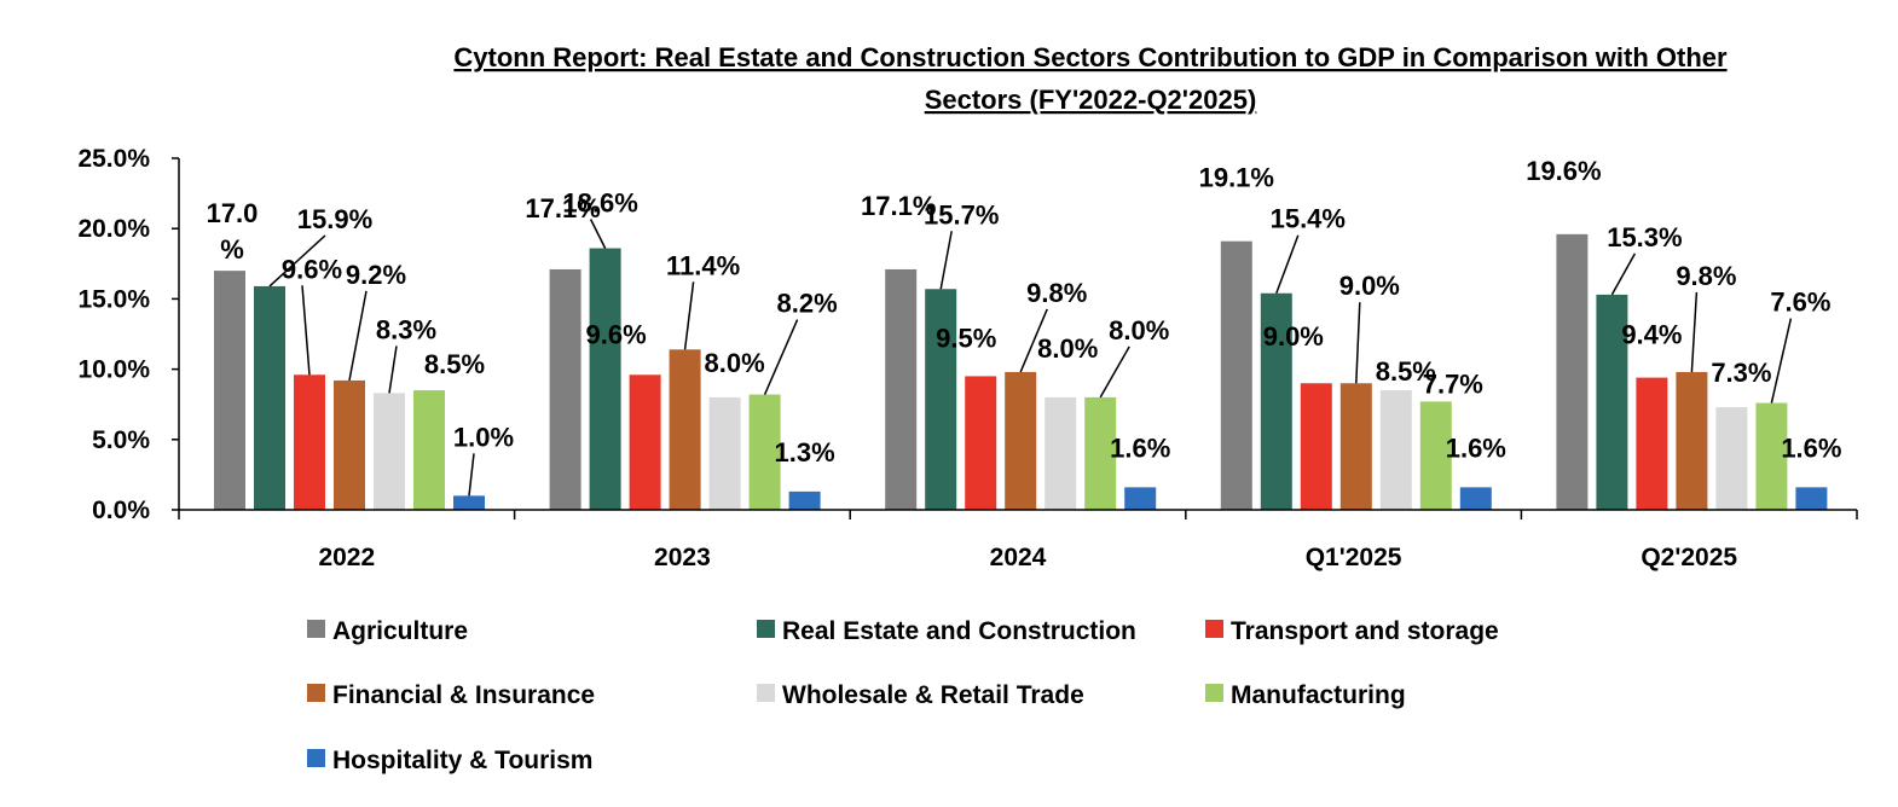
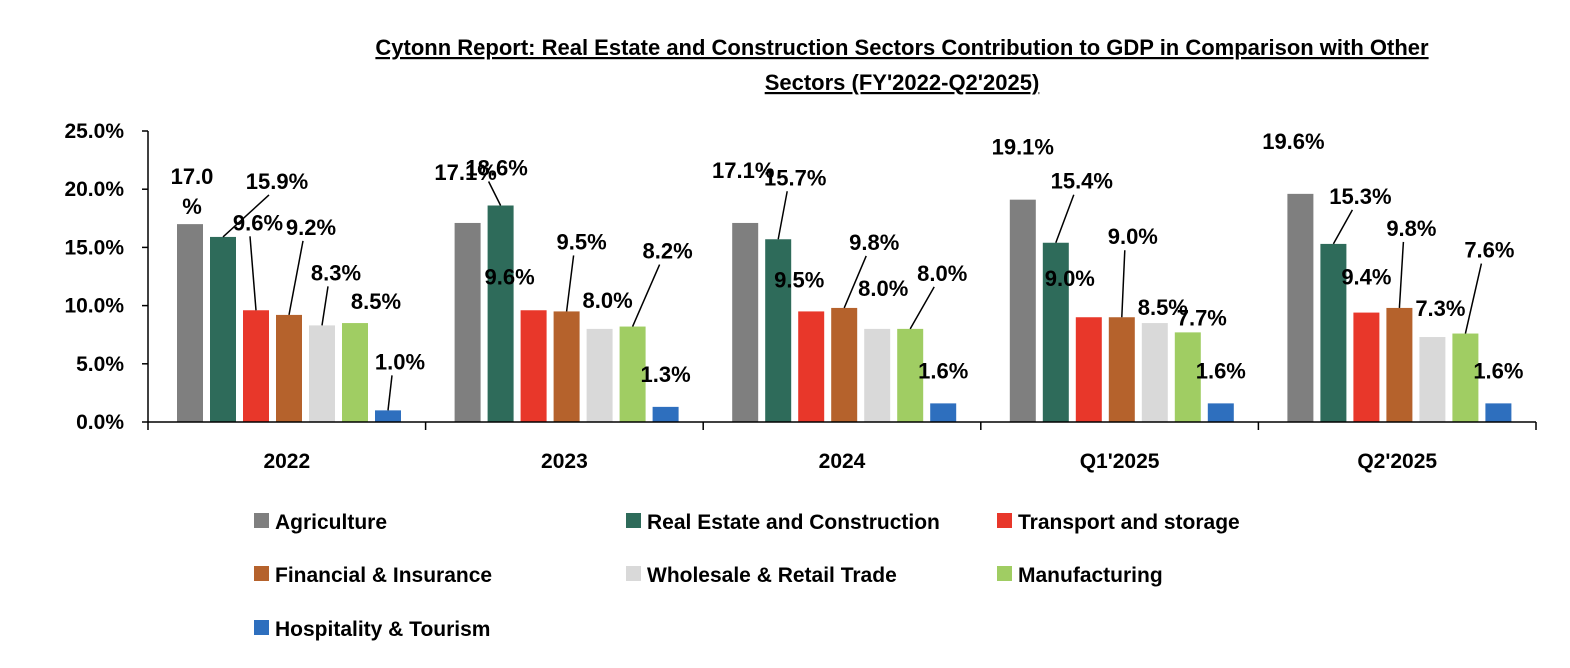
Financial & Insurance/2023: 11.4% -> 9.5%
